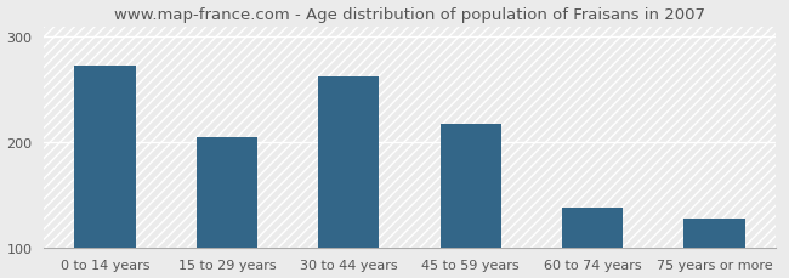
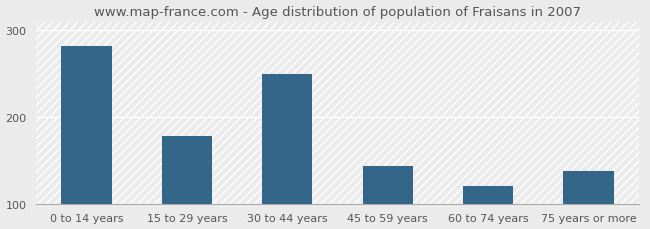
0 to 14 years: 272 -> 282
15 to 29 years: 204 -> 178
30 to 44 years: 262 -> 250
45 to 59 years: 217 -> 144
60 to 74 years: 138 -> 120
75 years or more: 127 -> 138
